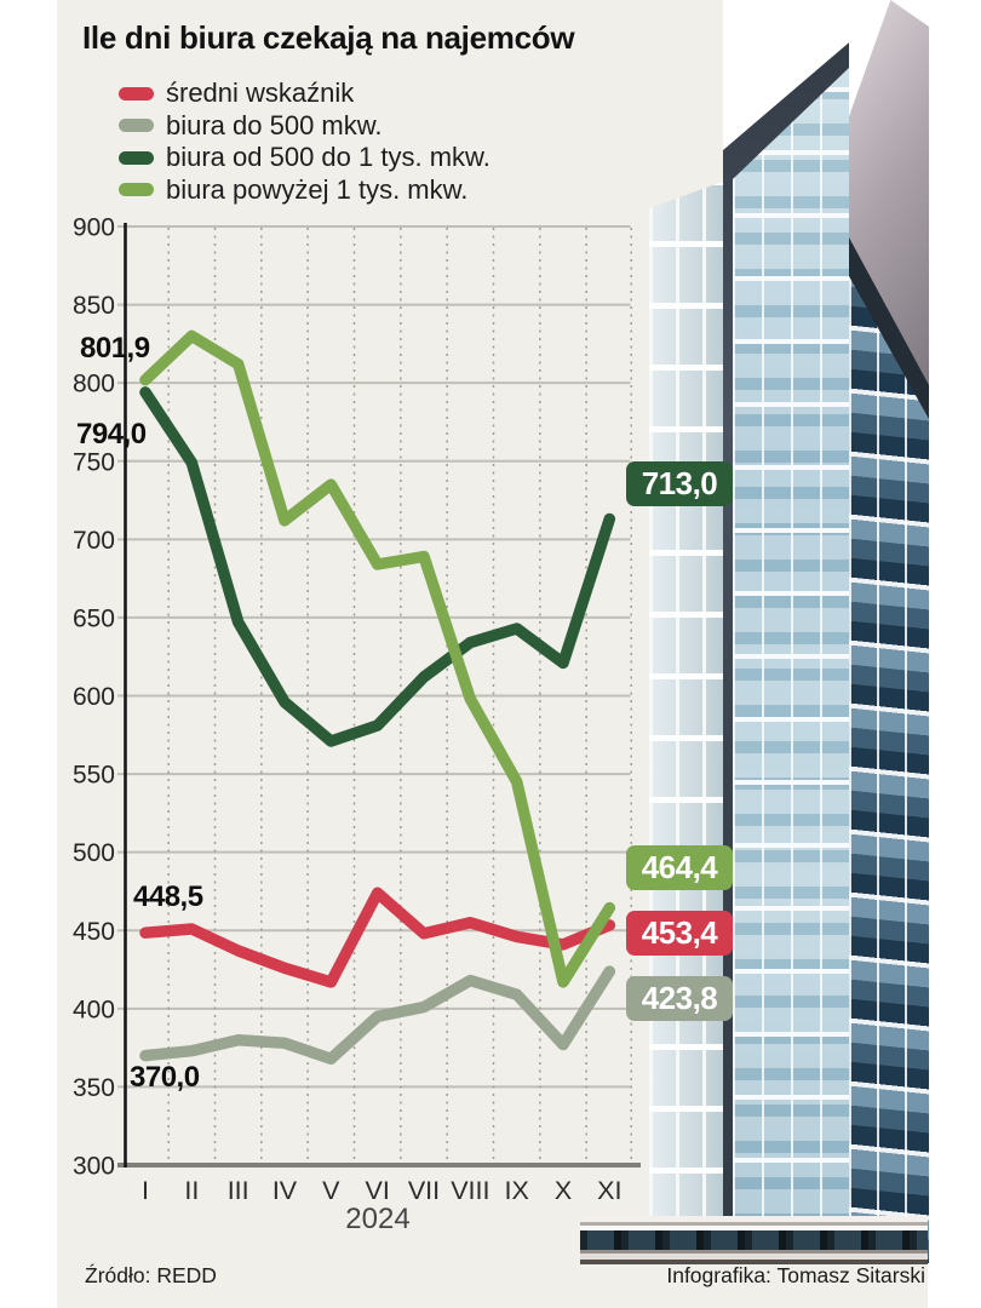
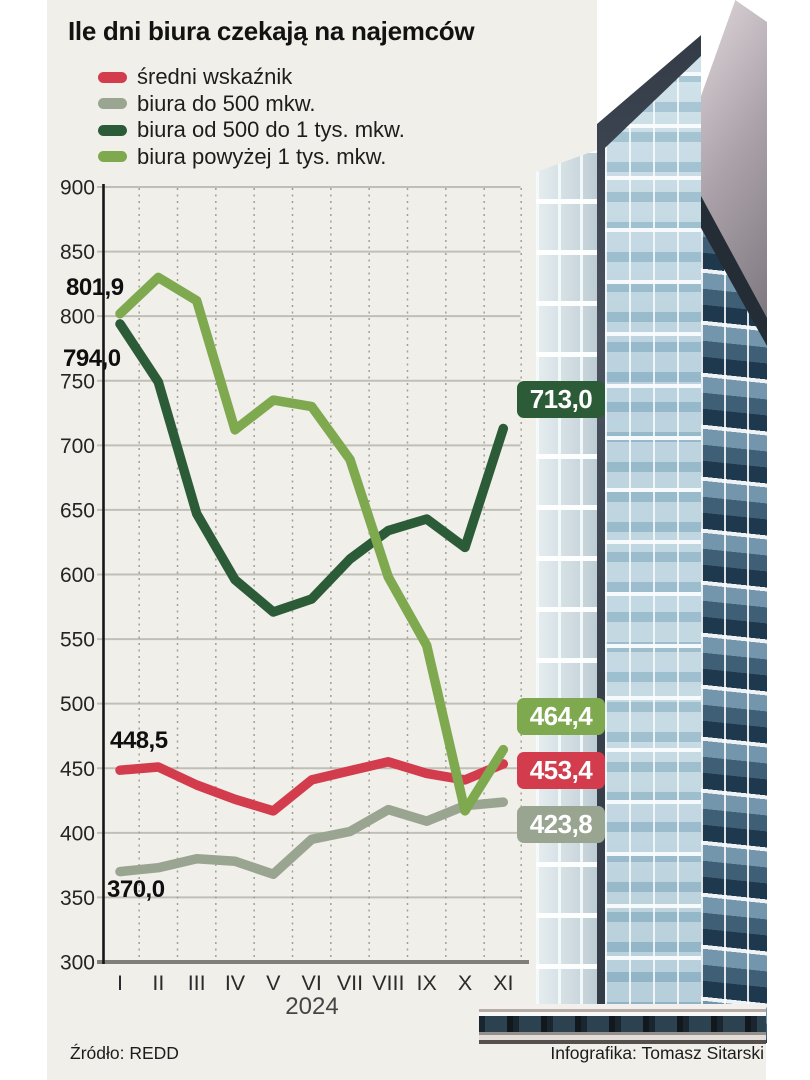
średni wskaźnik/VI: 474 -> 441
biura powyżej 1 tys. mkw./VI: 684 -> 730
biura do 500 mkw./X: 377 -> 421
